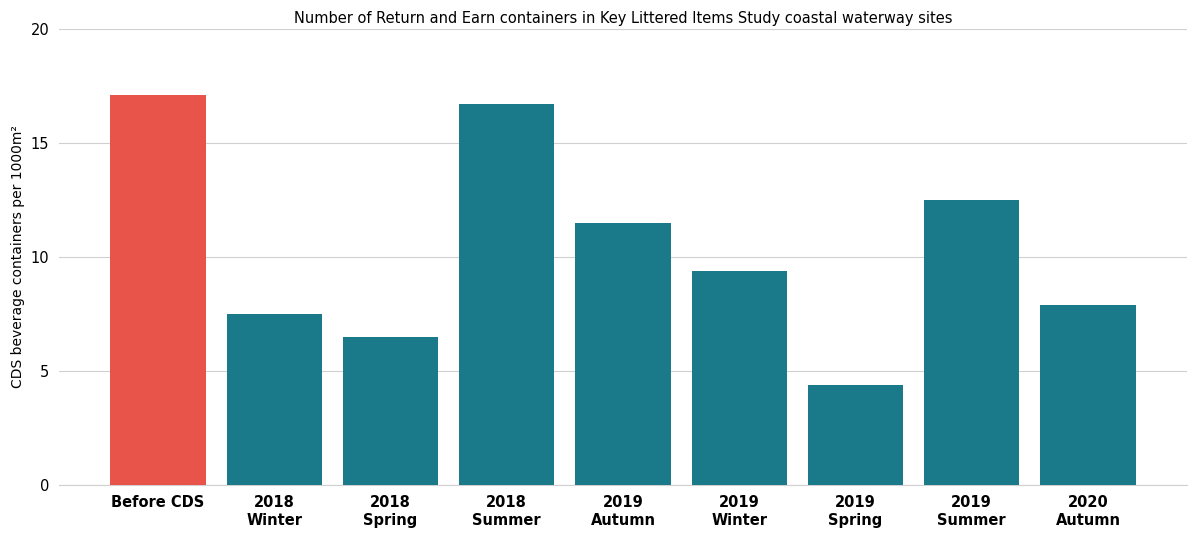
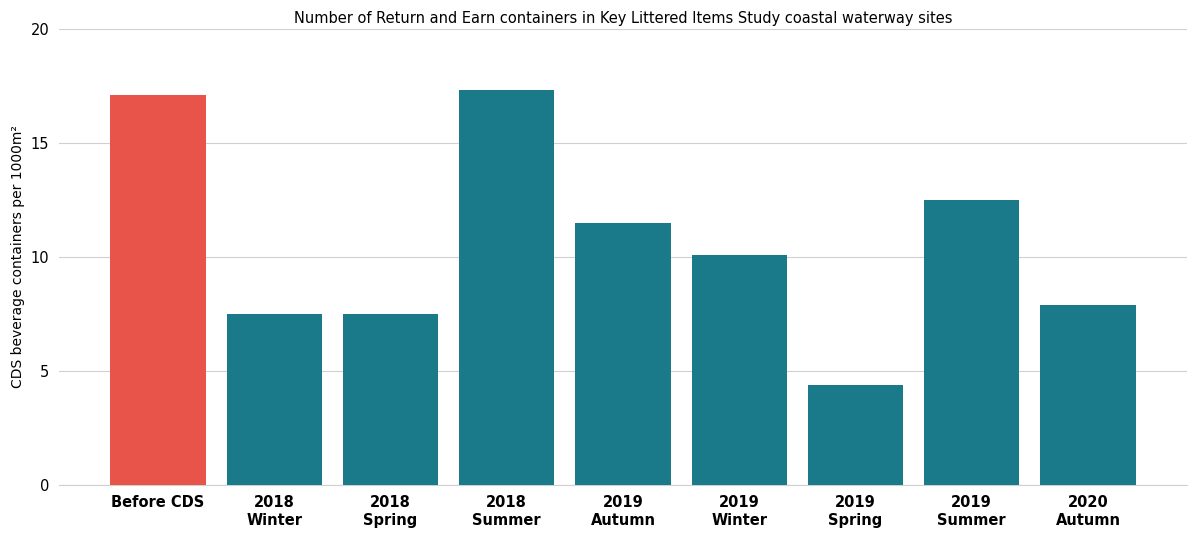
2018 Spring: 6.5 -> 7.5
2018 Summer: 16.7 -> 17.3
2019 Winter: 9.4 -> 10.1
